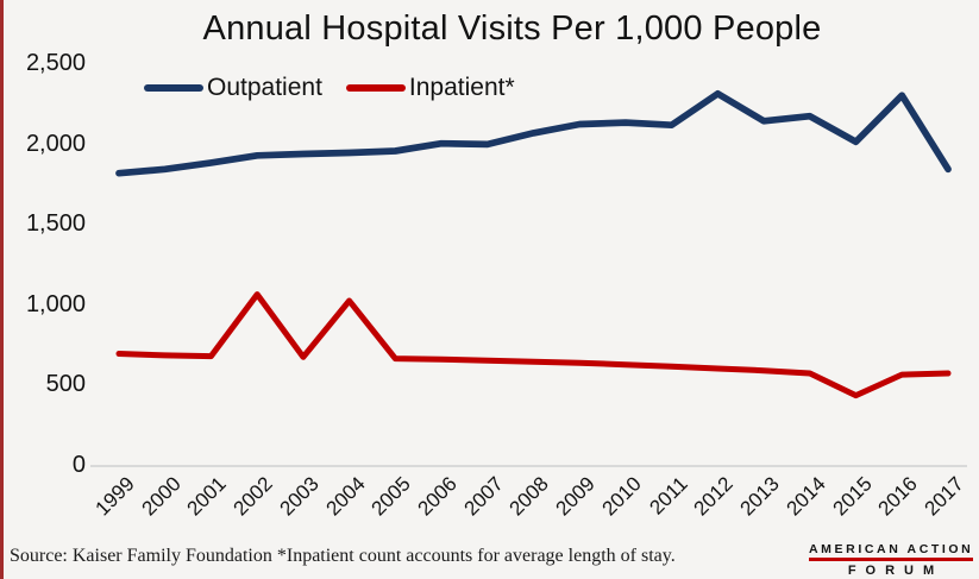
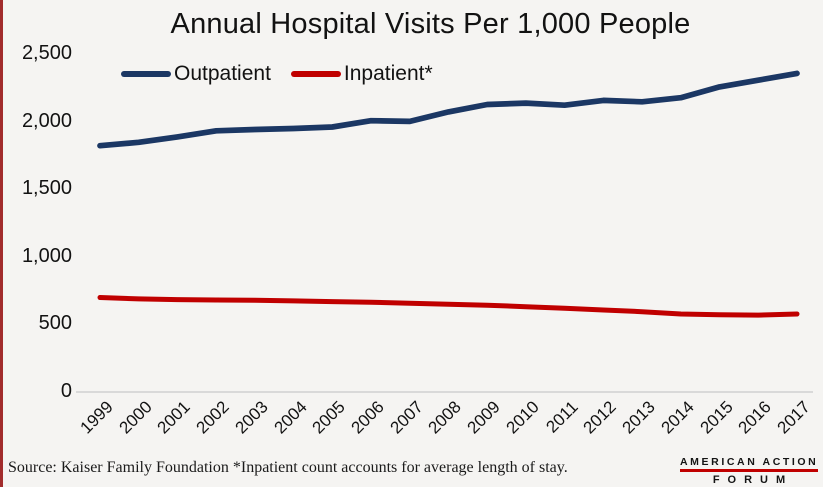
Inpatient*/2002: 1060 -> 670
Inpatient*/2004: 1020 -> 660
Outpatient/2012: 2310 -> 2150
Outpatient/2015: 2010 -> 2250
Inpatient*/2015: 430 -> 560
Outpatient/2017: 1840 -> 2350
